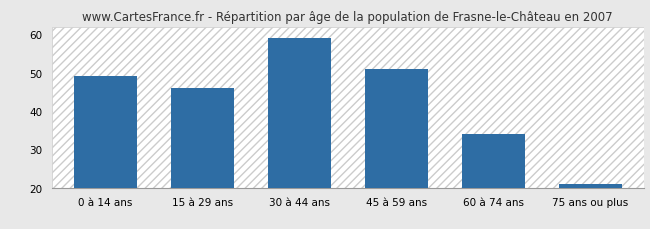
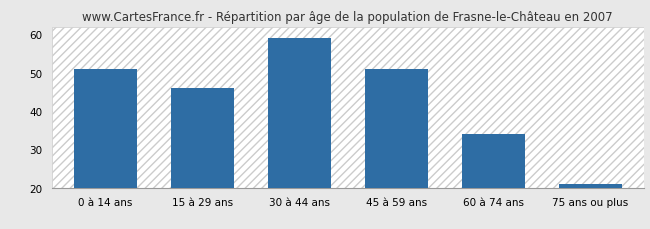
0 à 14 ans: 49 -> 51
